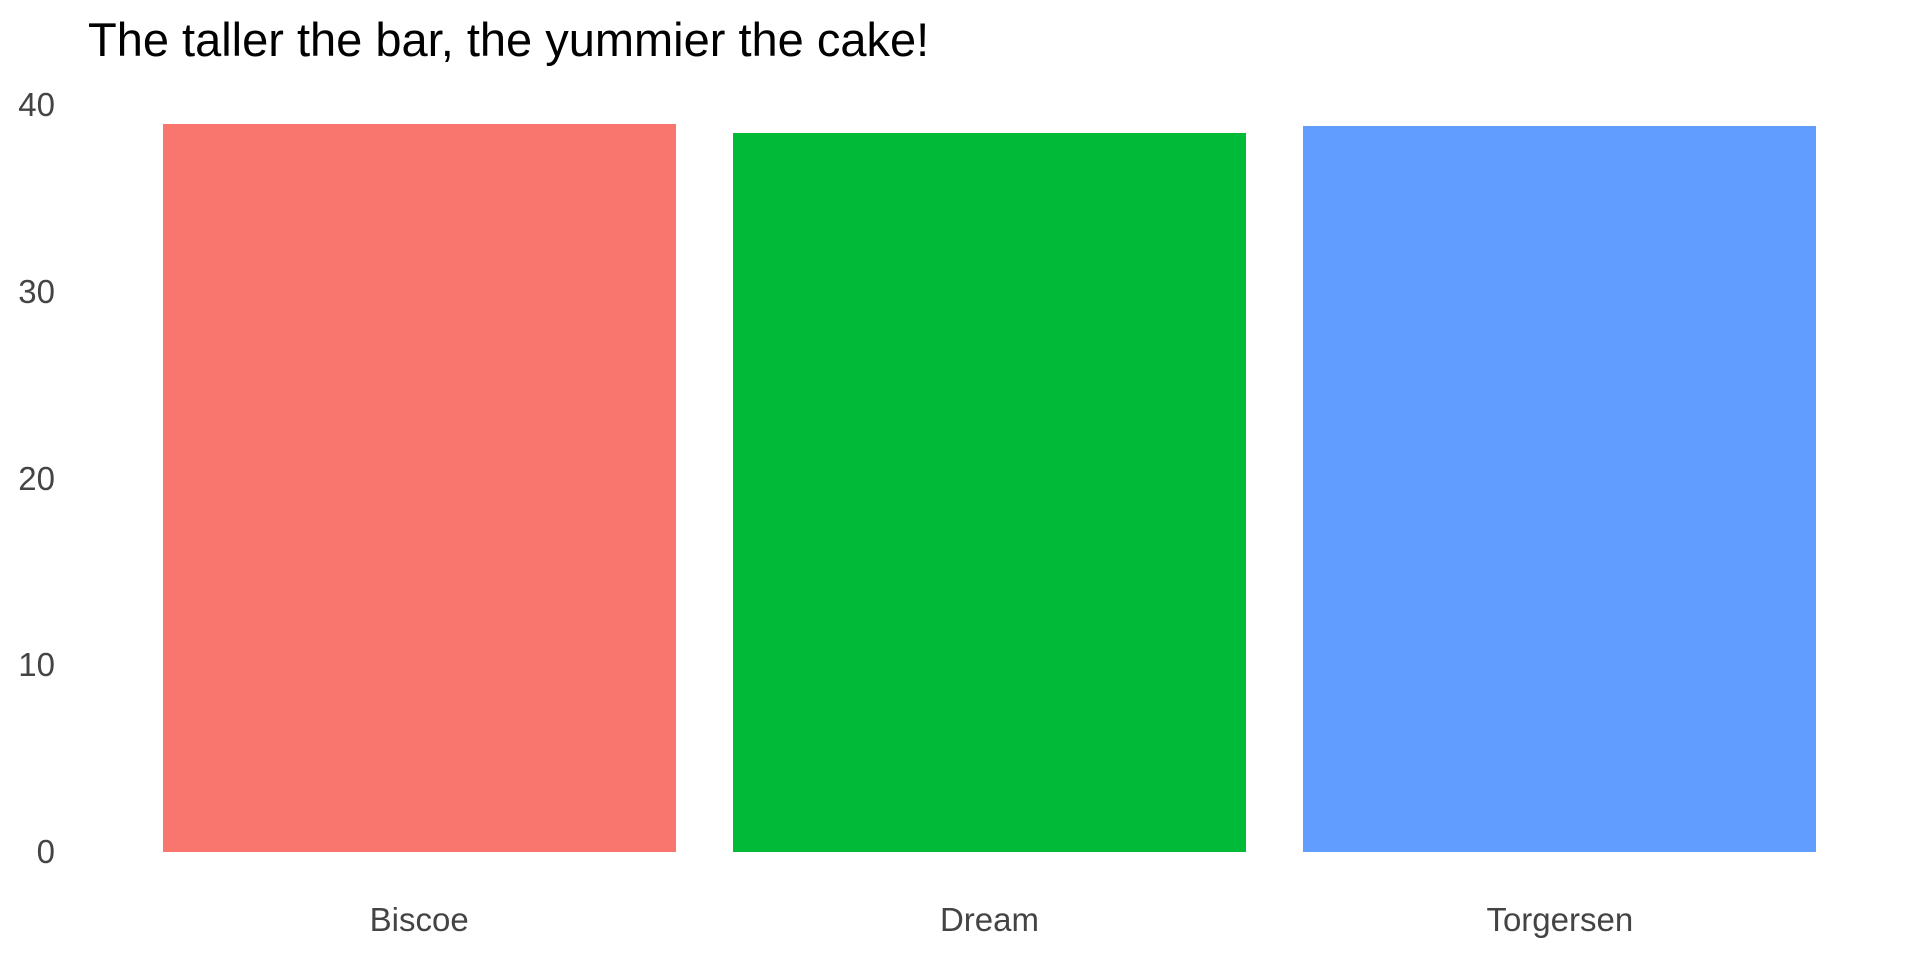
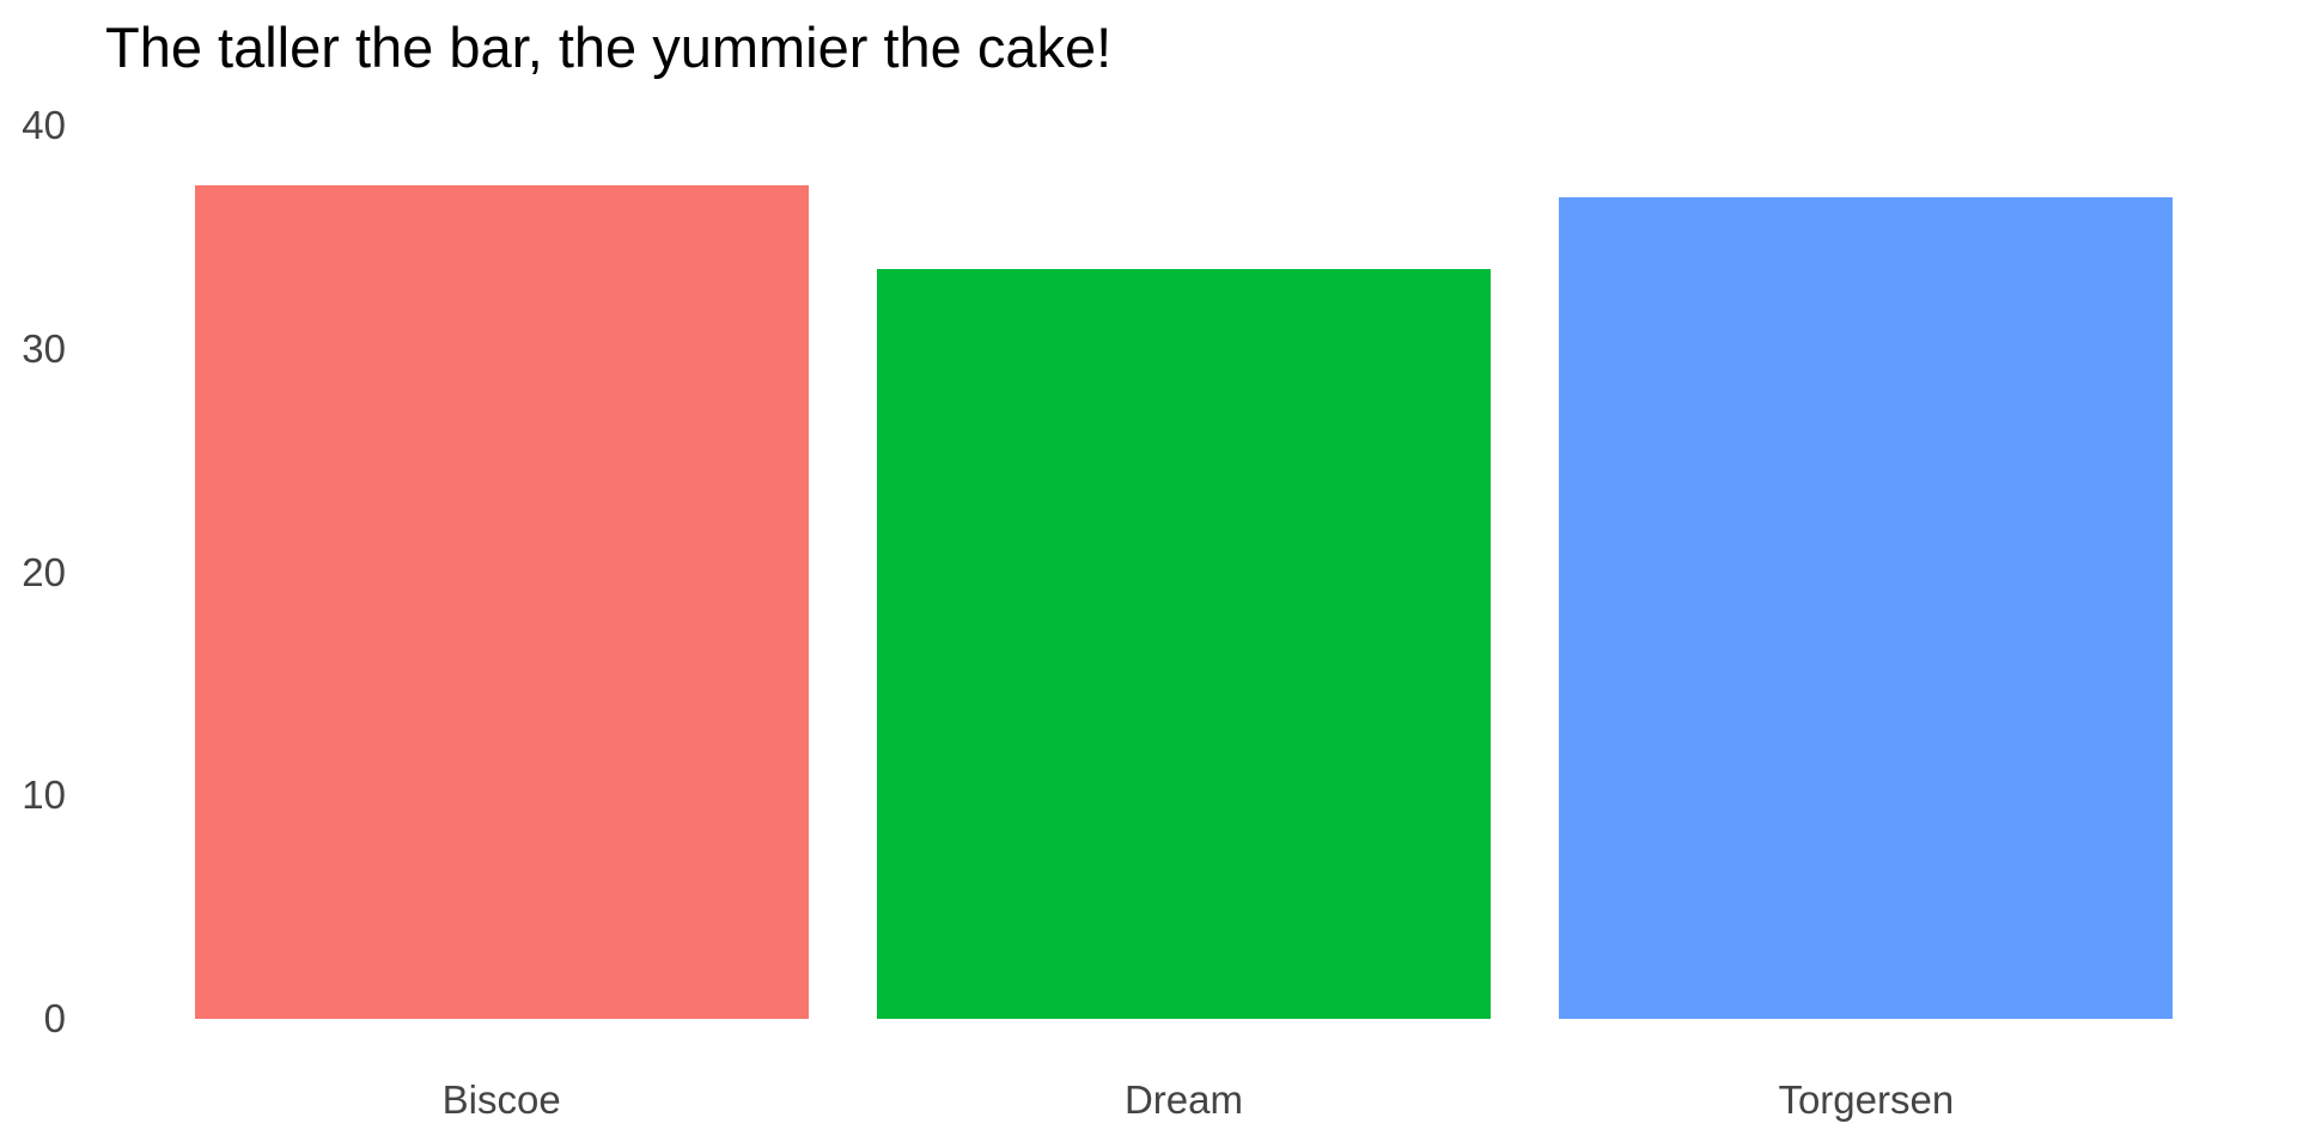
Biscoe: 39.0 -> 37.3
Dream: 38.5 -> 33.6
Torgersen: 38.9 -> 36.8
